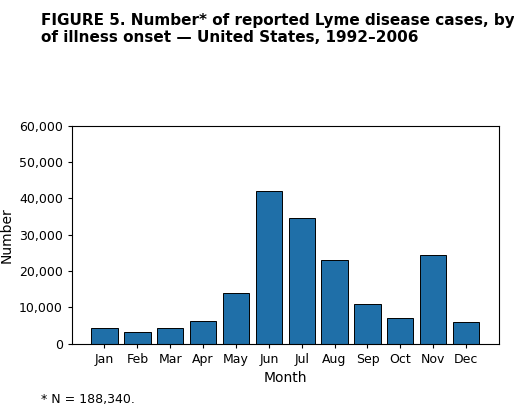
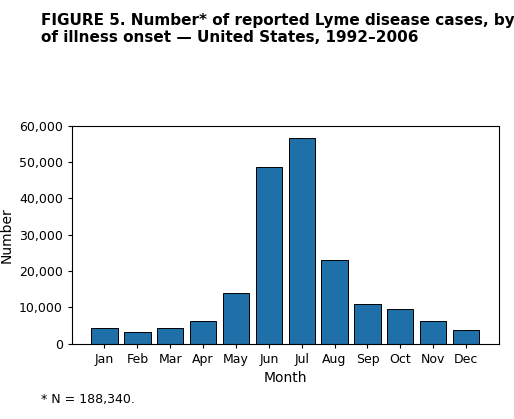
Jun: 42,000 -> 48,500
Jul: 34,500 -> 56,500
Oct: 7,000 -> 9,500
Nov: 24,500 -> 6,200
Dec: 6,000 -> 3,800
